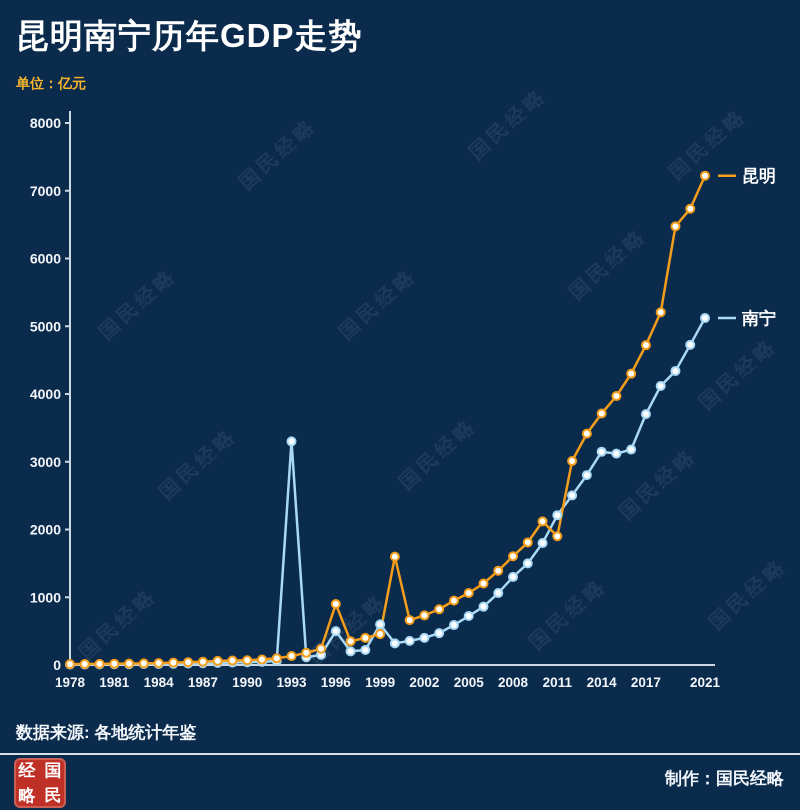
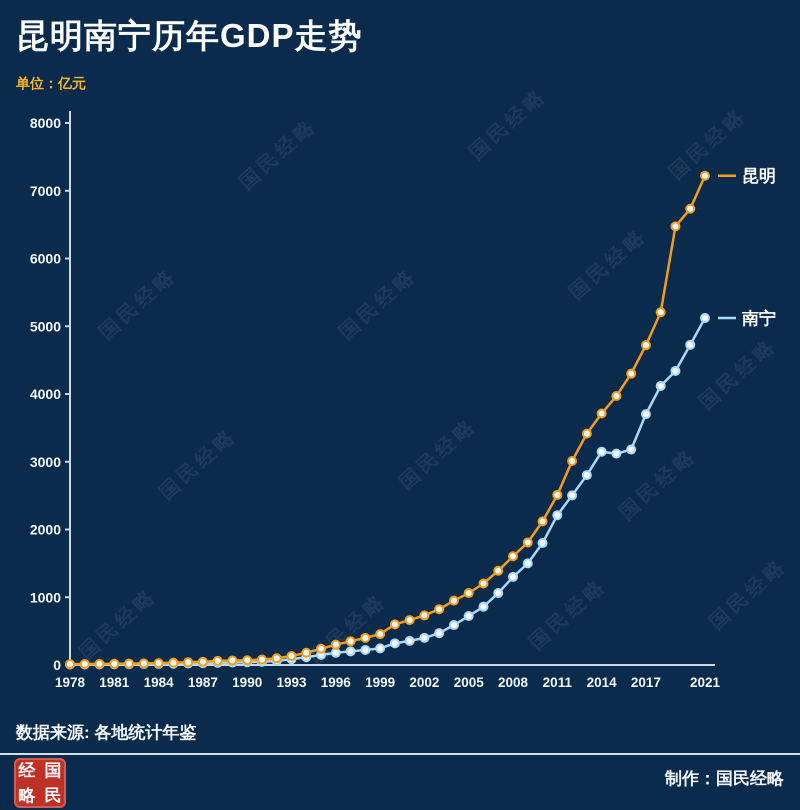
南宁/1993: 3300 -> 100
昆明/1996: 900 -> 300
南宁/1996: 500 -> 200
南宁/1999: 600 -> 200
昆明/2000: 1600 -> 600
昆明/2011: 1900 -> 2500
